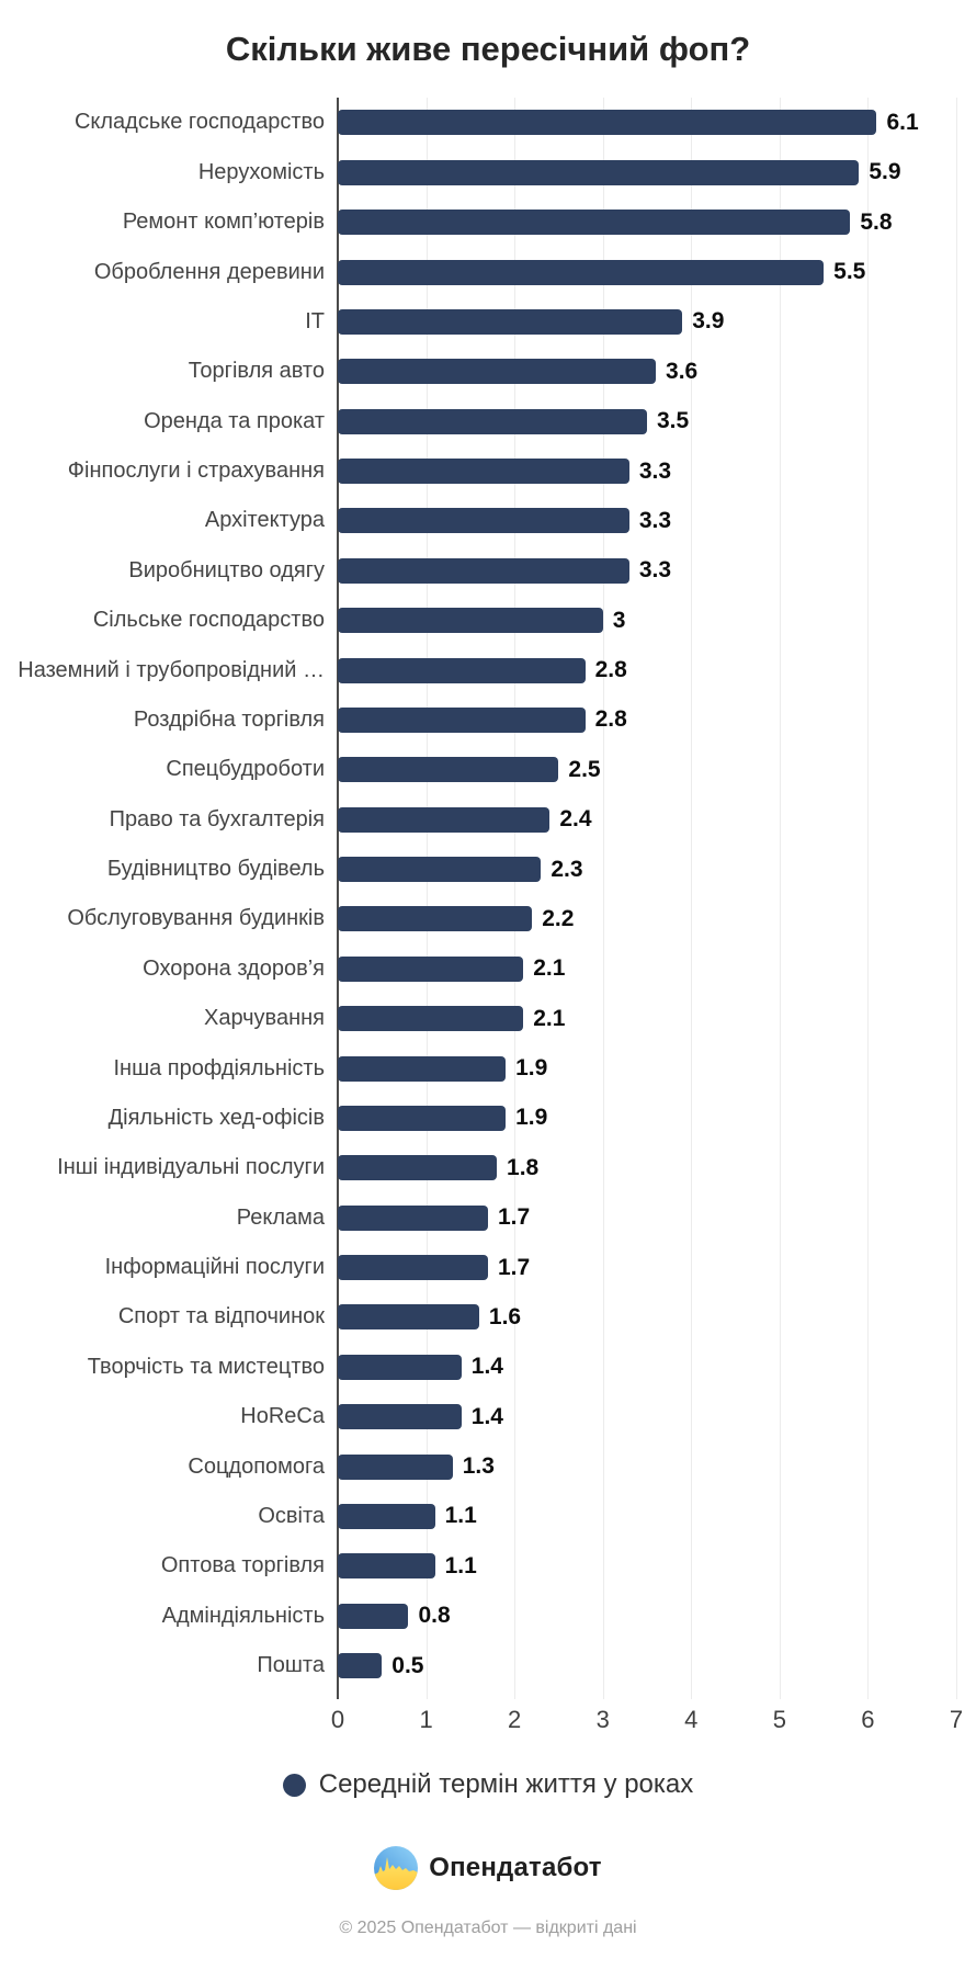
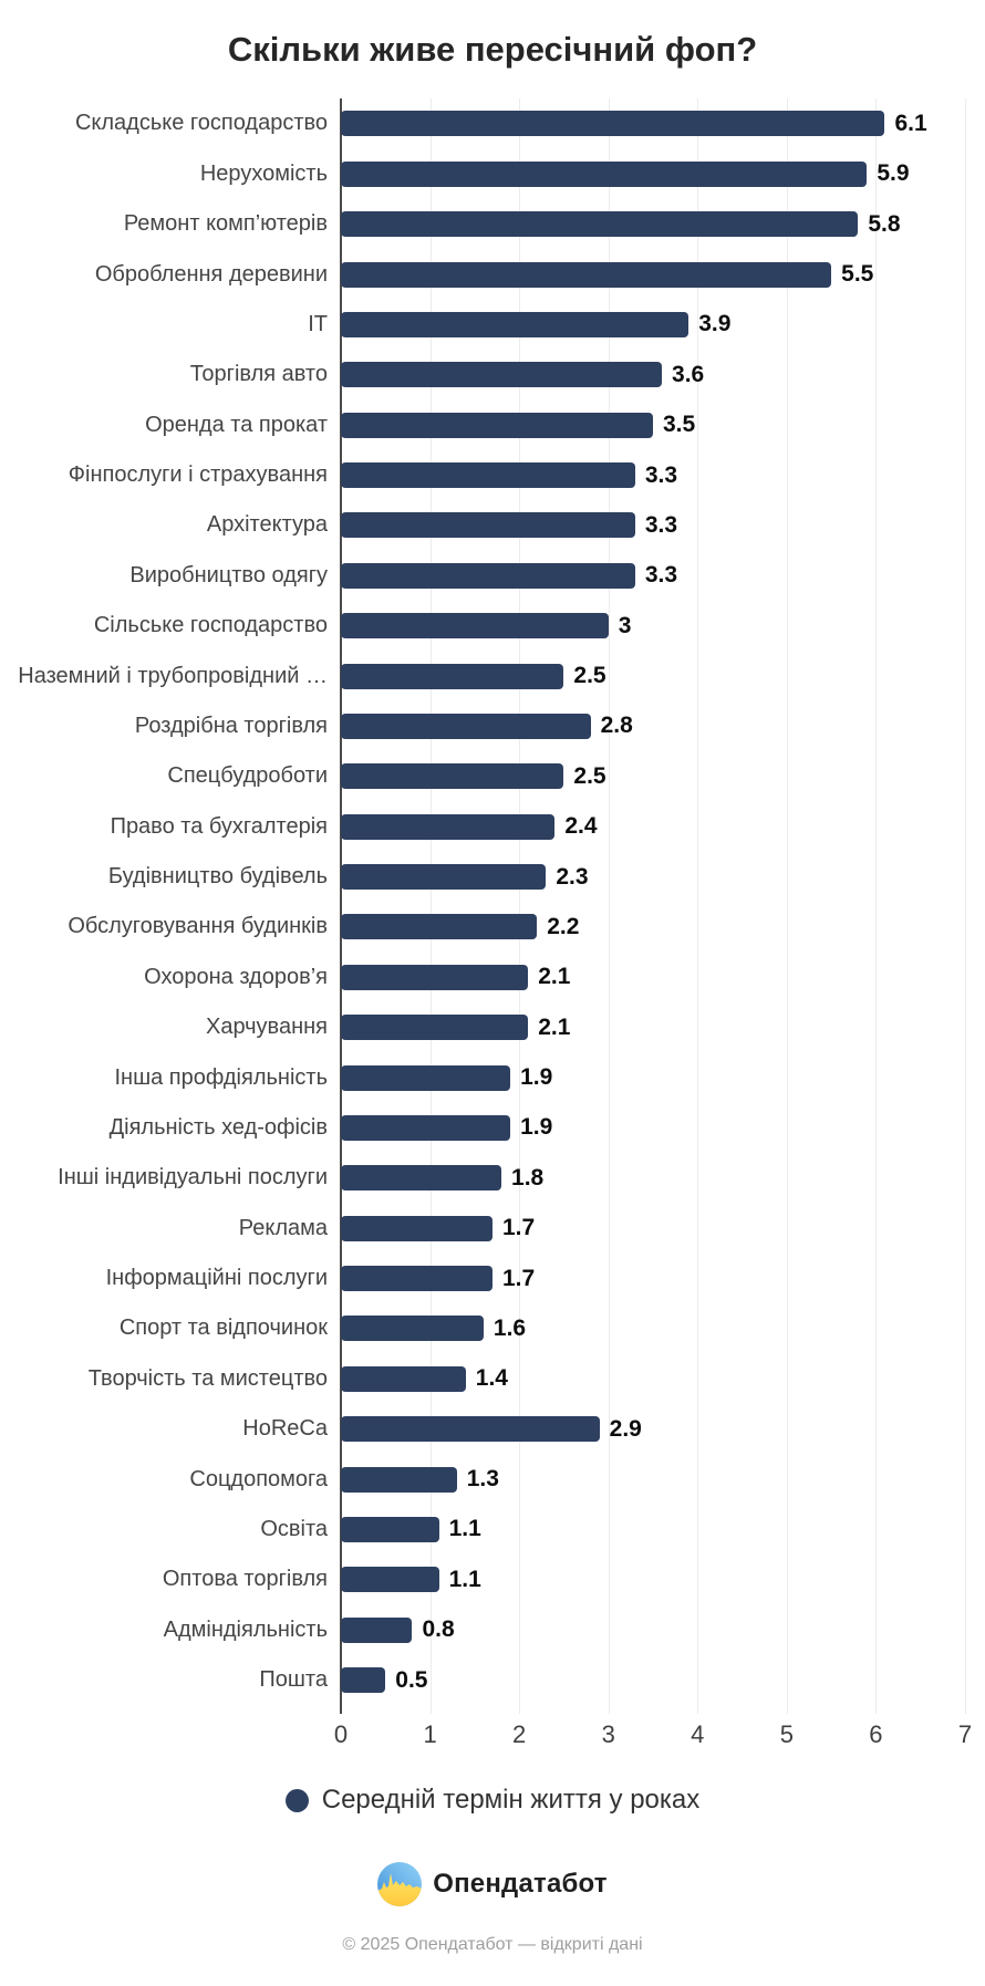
Наземний і трубопровідний …: 2.8 -> 2.5
HoReCa: 1.4 -> 2.9
